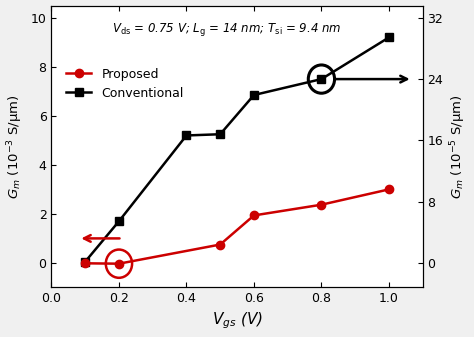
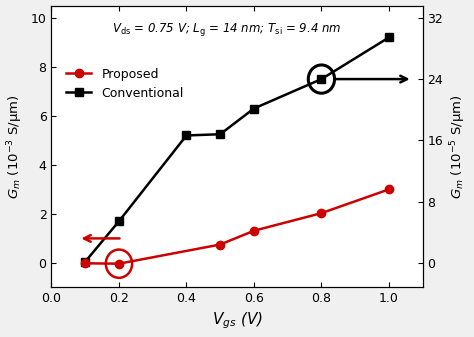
Conventional/0.6: 6.85 -> 6.30
Proposed/0.6: 6.2 -> 4.2
Proposed/0.8: 7.6 -> 6.5
